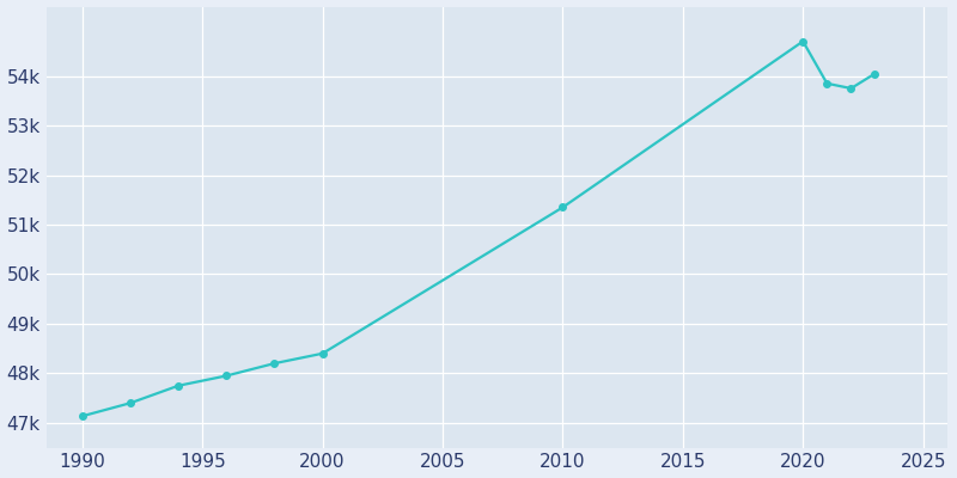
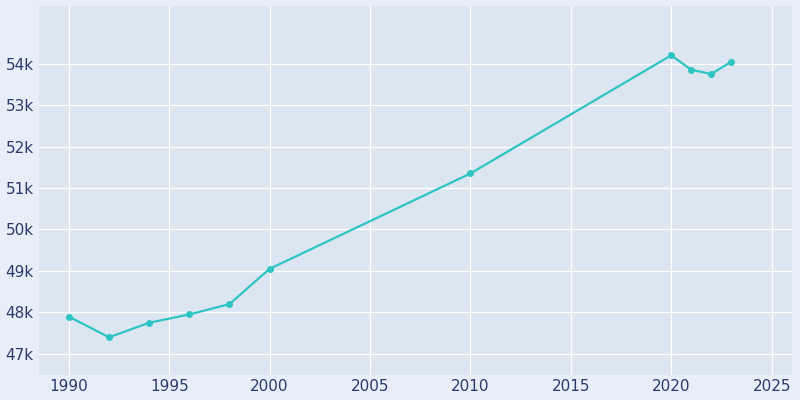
1990: 47.14k -> 47.90k
2000: 48.40k -> 49.05k
2020: 54.70k -> 54.20k
